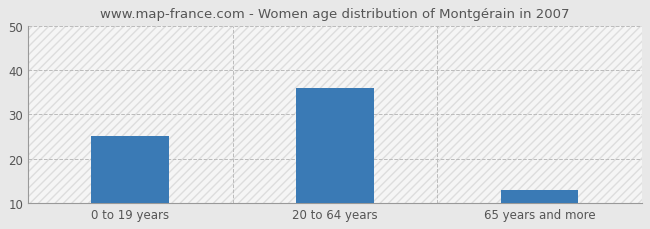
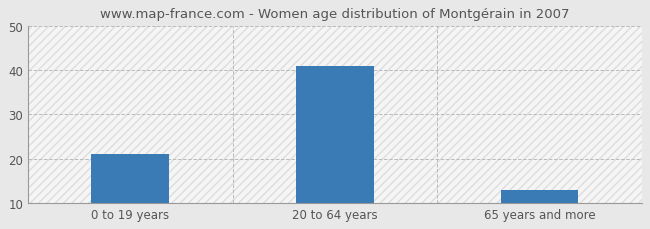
0 to 19 years: 25 -> 21
20 to 64 years: 36 -> 41
